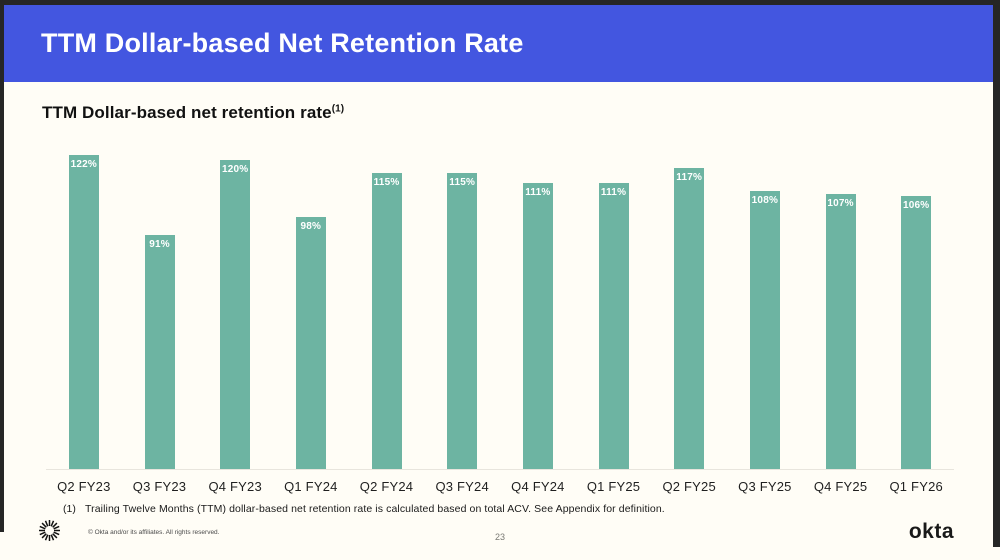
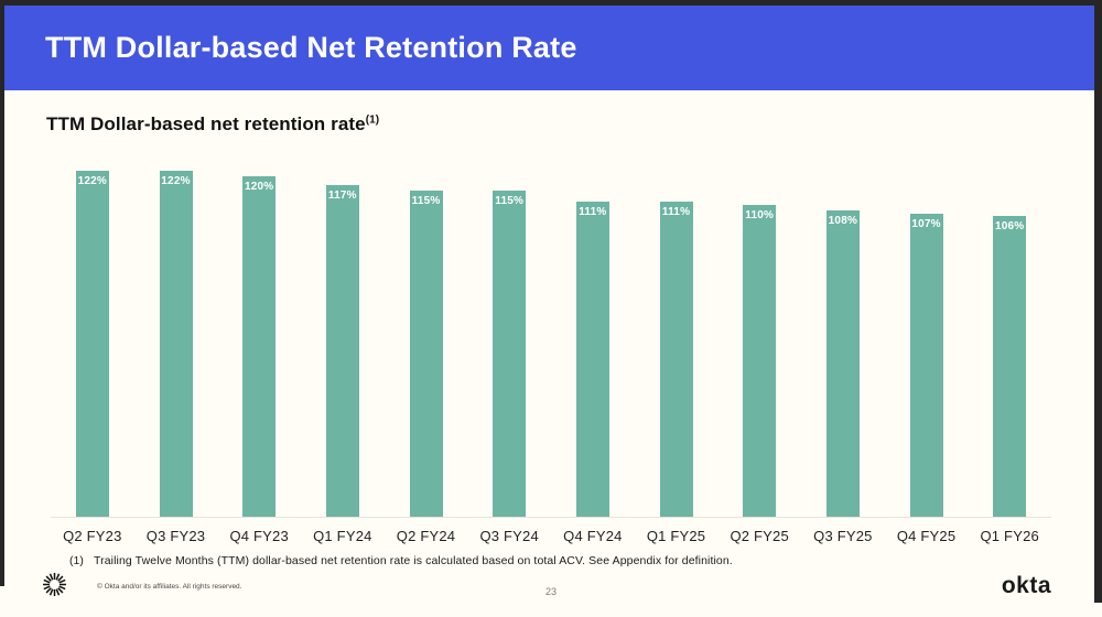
Q3 FY23: 91% -> 122%
Q1 FY24: 98% -> 117%
Q2 FY25: 117% -> 110%
